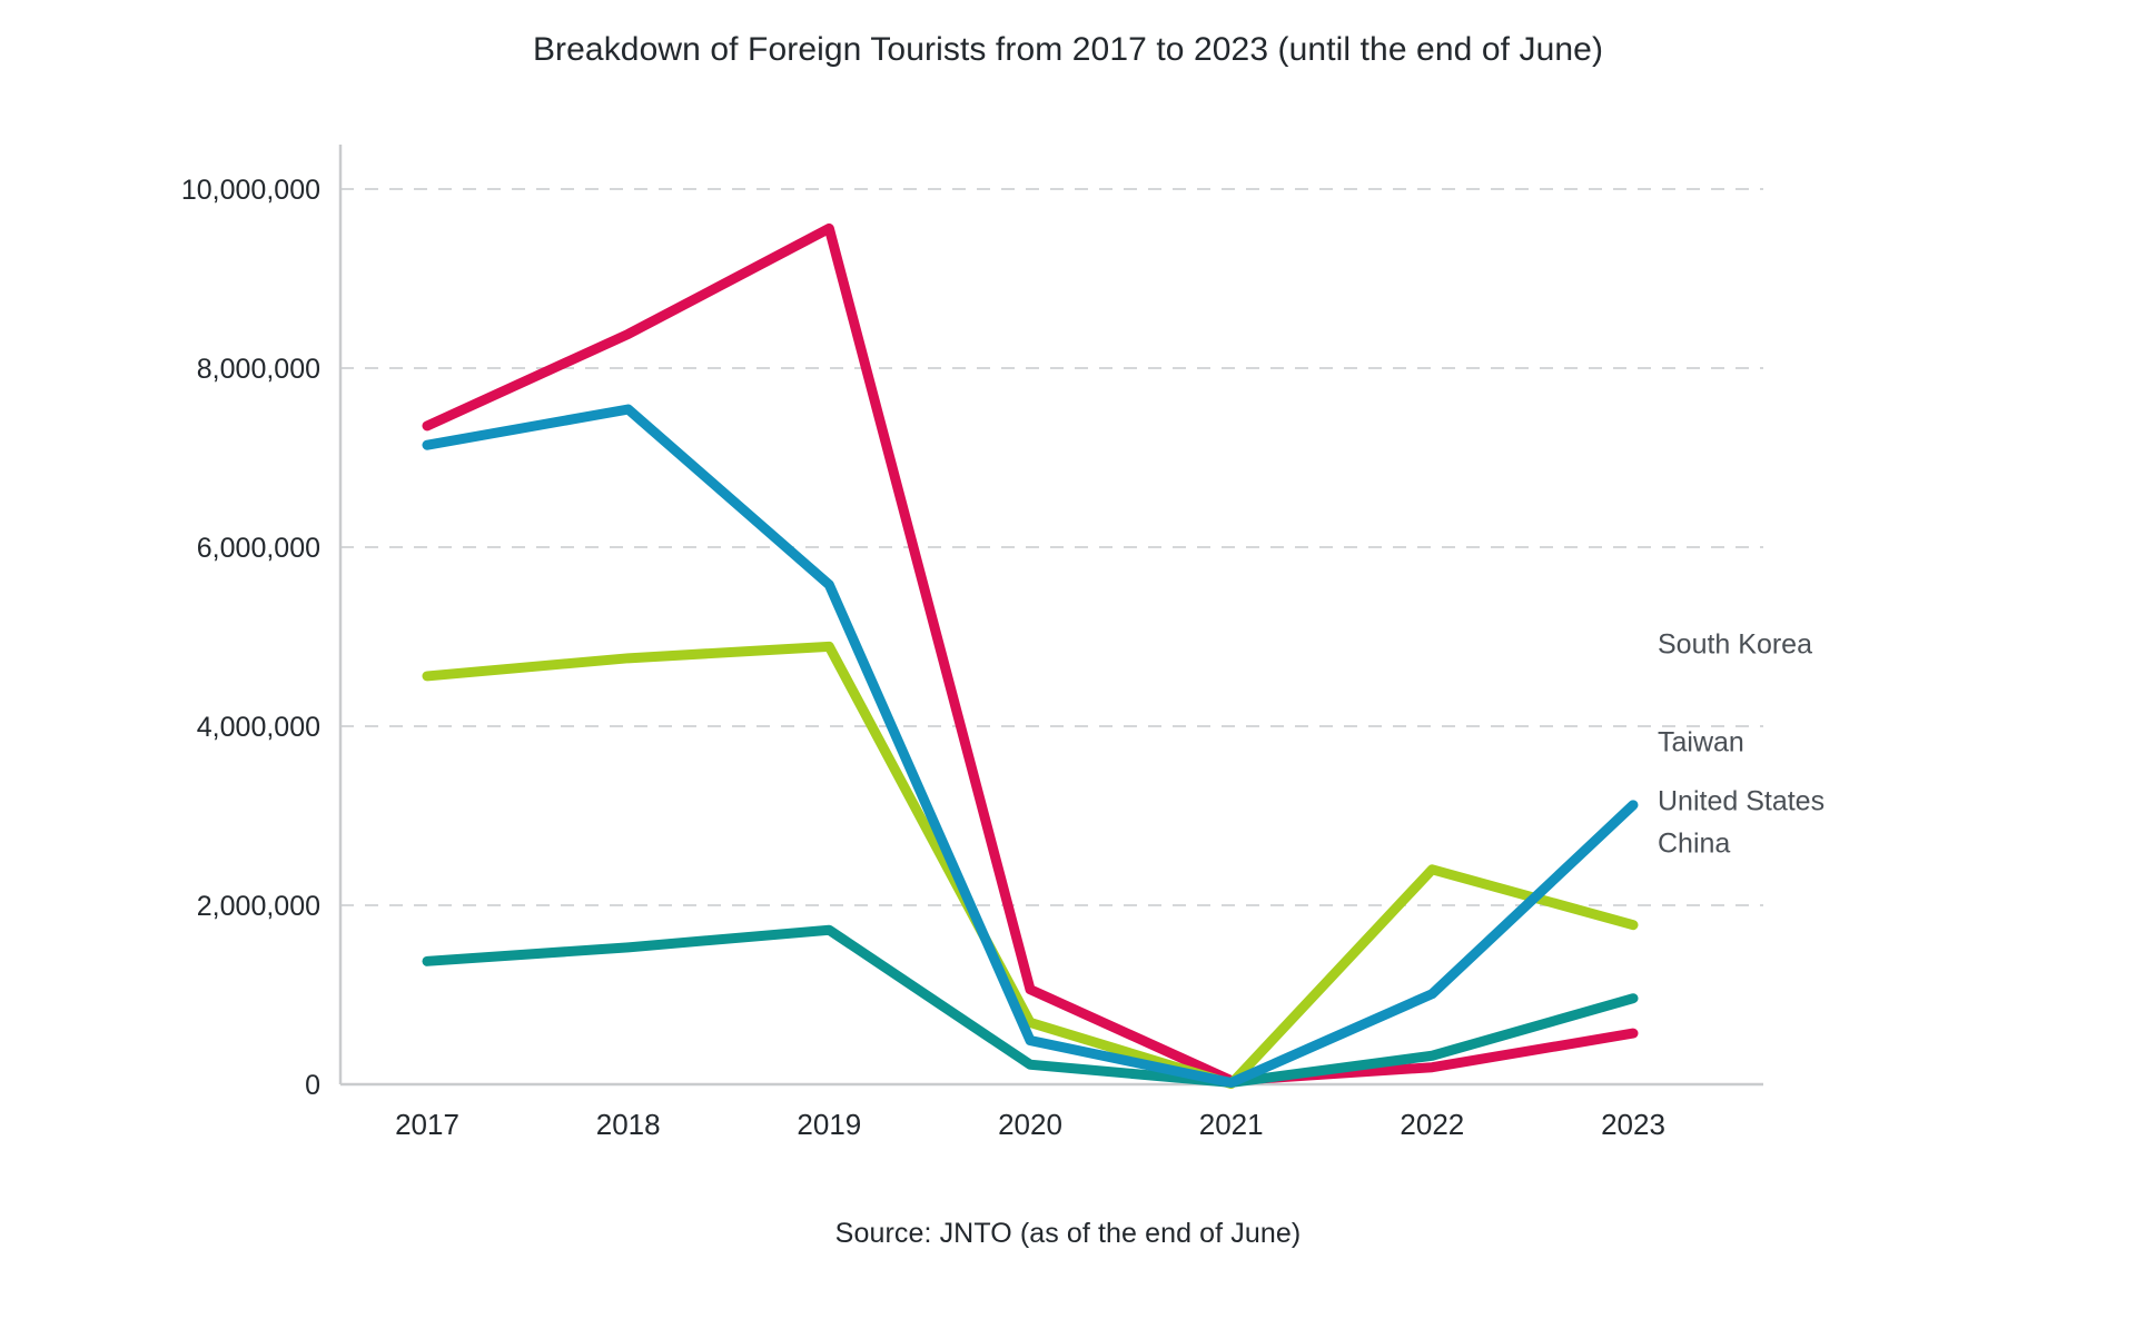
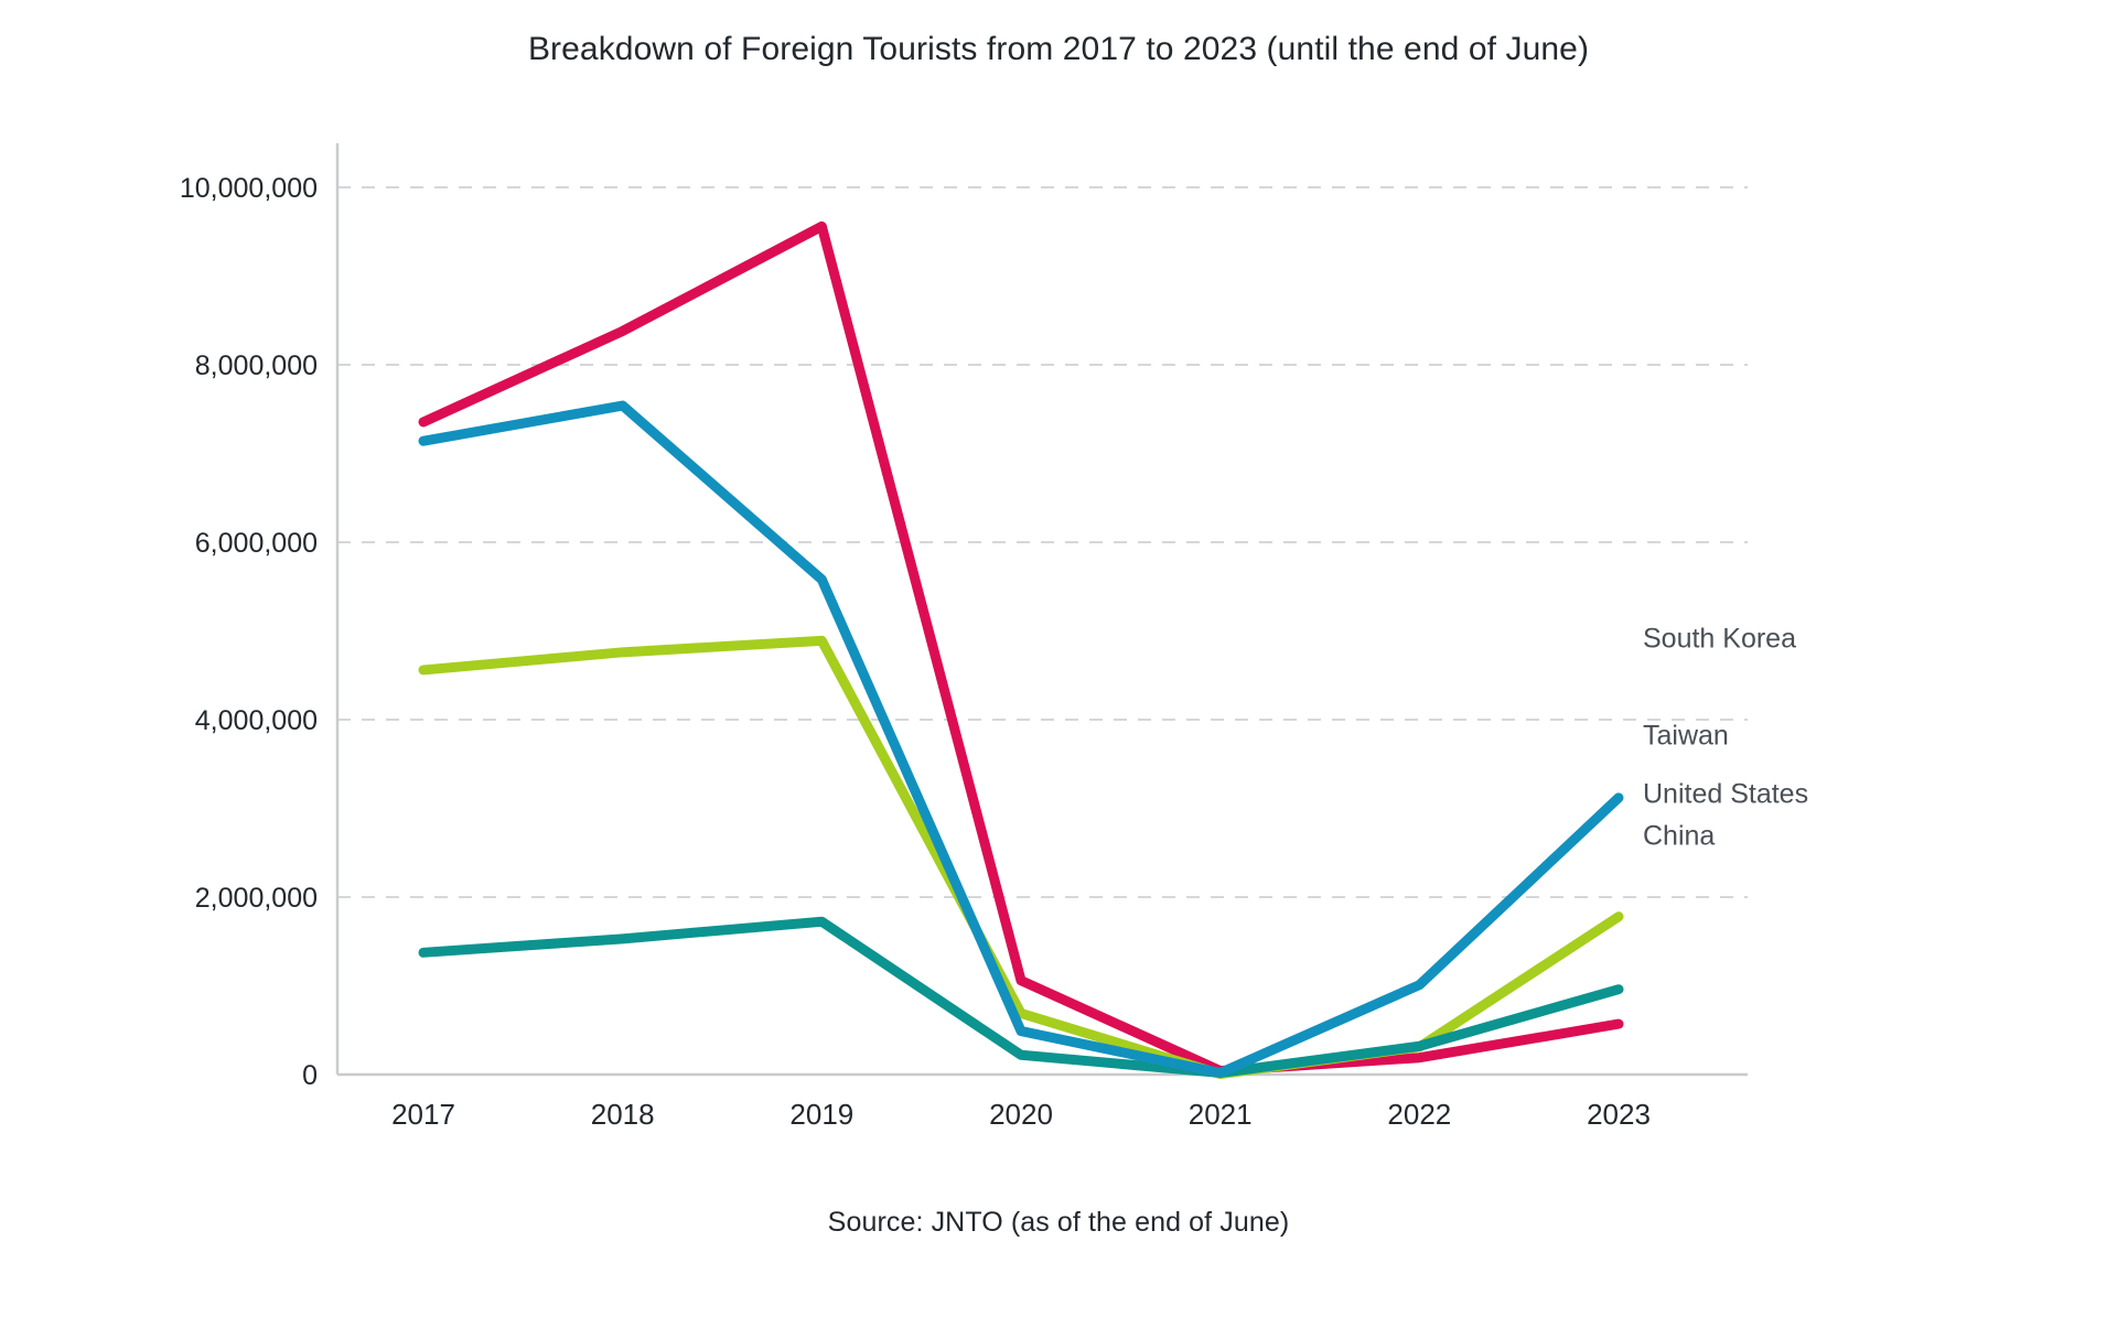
Taiwan/2022: 2400000 -> 300000
